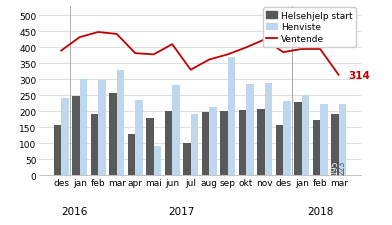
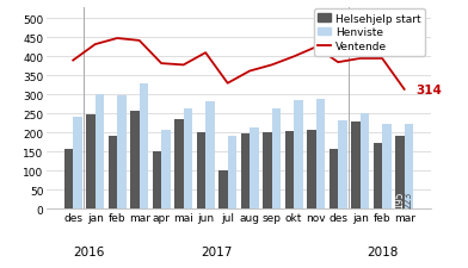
Helsehjelp start/apr: 130 -> 152
Henviste/apr: 235 -> 208
Helsehjelp start/mai: 180 -> 235
Henviste/mai: 90 -> 262
Henviste/sep: 370 -> 262
